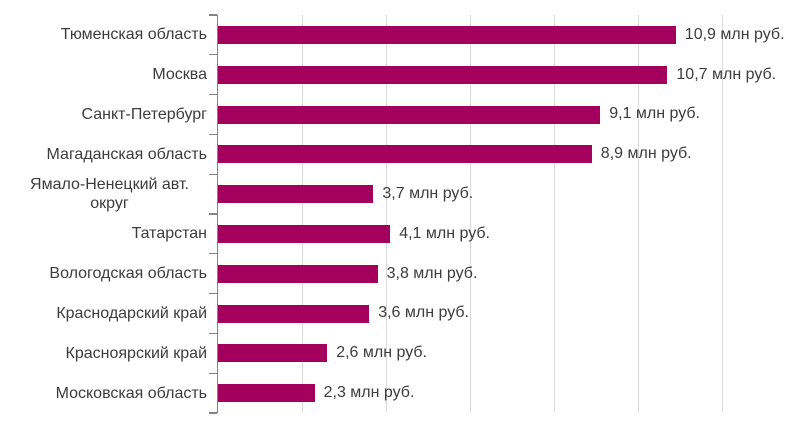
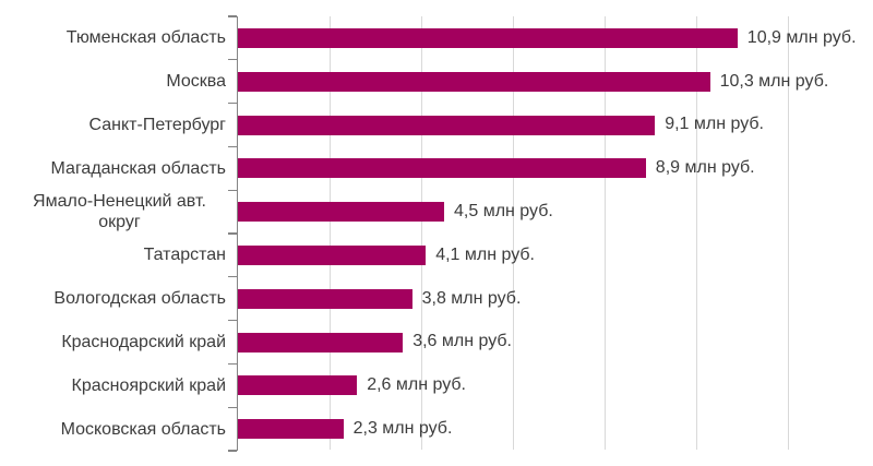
Москва: 10,7 -> 10,3
Ямало-Ненецкий авт. округ: 3,7 -> 4,5
